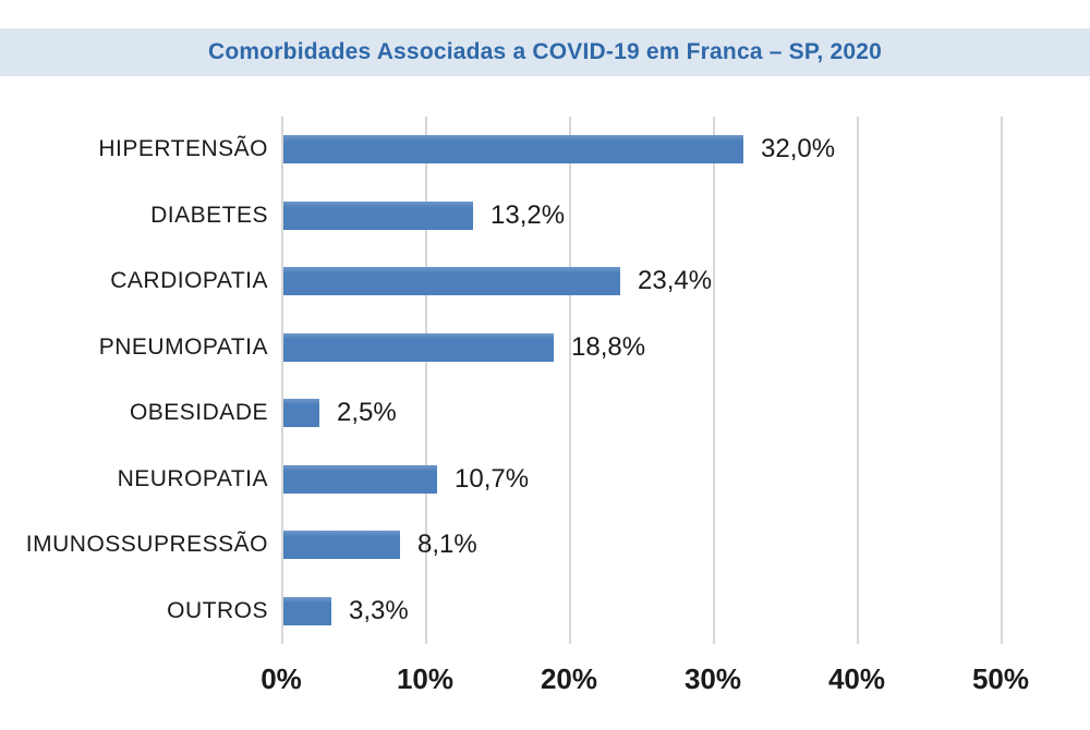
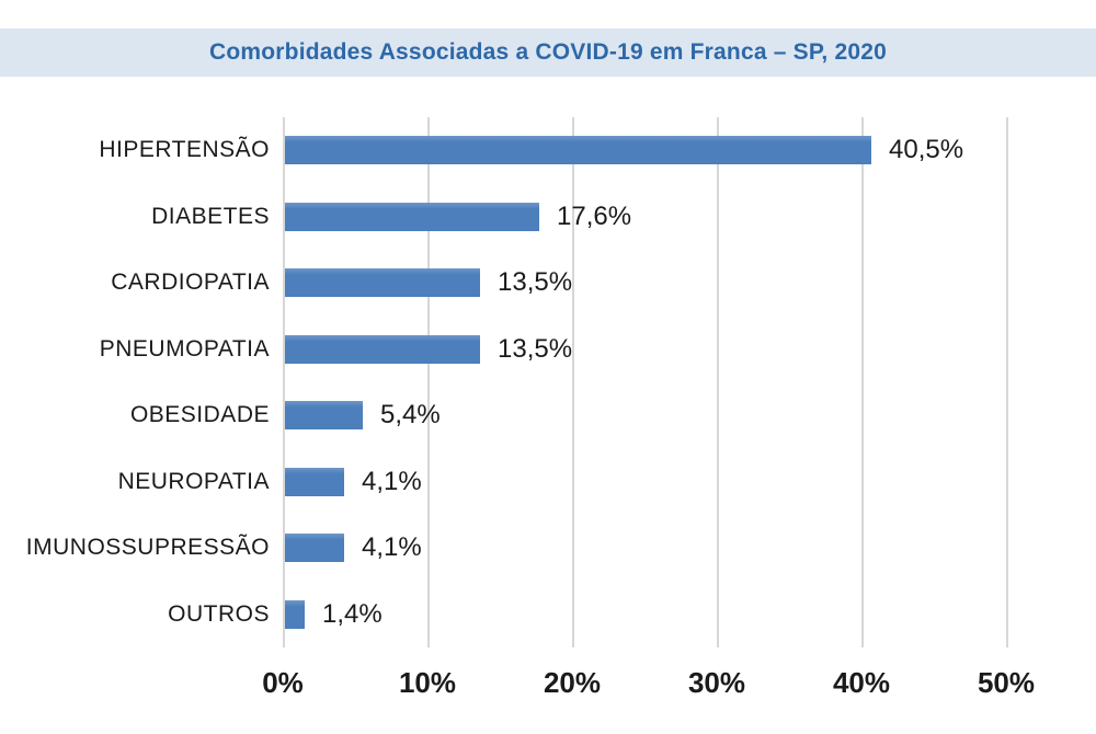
HIPERTENSÃO: 32,0% -> 40,5%
DIABETES: 13,2% -> 17,6%
CARDIOPATIA: 23,4% -> 13,5%
PNEUMOPATIA: 18,8% -> 13,5%
OBESIDADE: 2,5% -> 5,4%
NEUROPATIA: 10,7% -> 4,1%
IMUNOSSUPRESSÃO: 8,1% -> 4,1%
OUTROS: 3,3% -> 1,4%
